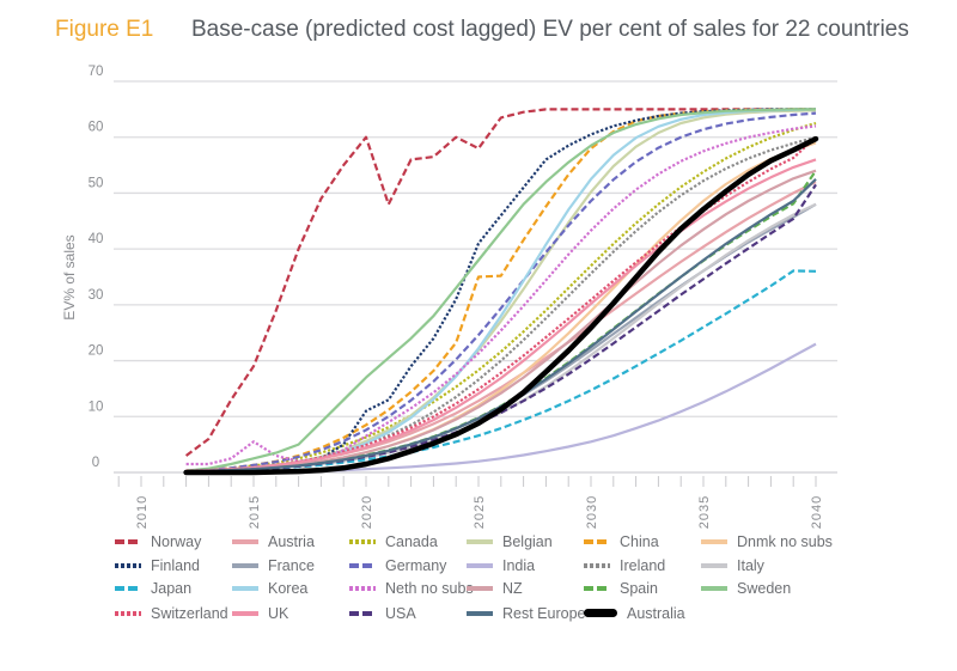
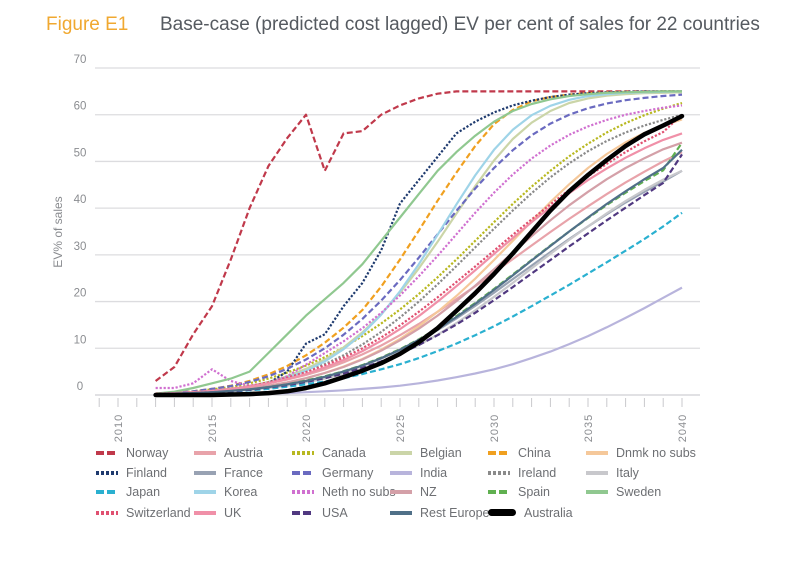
Norway/2025: 58 -> 62
China/2025: 35 -> 29
Japan/2040: 36 -> 39
